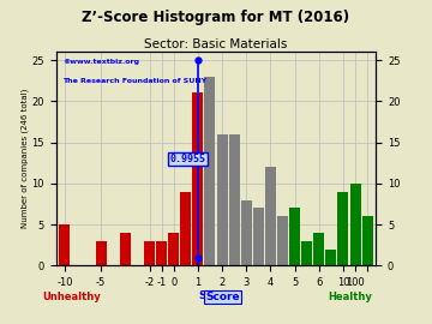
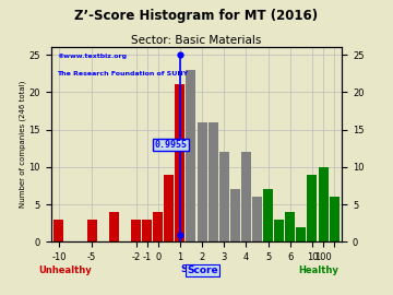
-10: 5 -> 3
3: 8 -> 12
